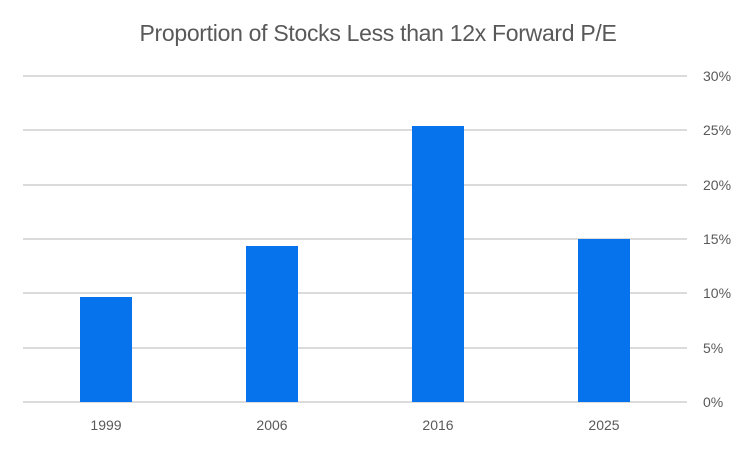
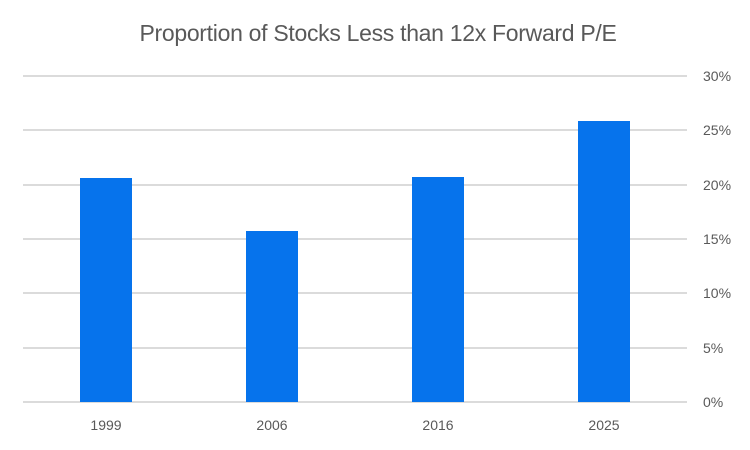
1999: 9.7% -> 20.6%
2006: 14.4% -> 15.7%
2016: 25.4% -> 20.7%
2025: 15.0% -> 25.9%
